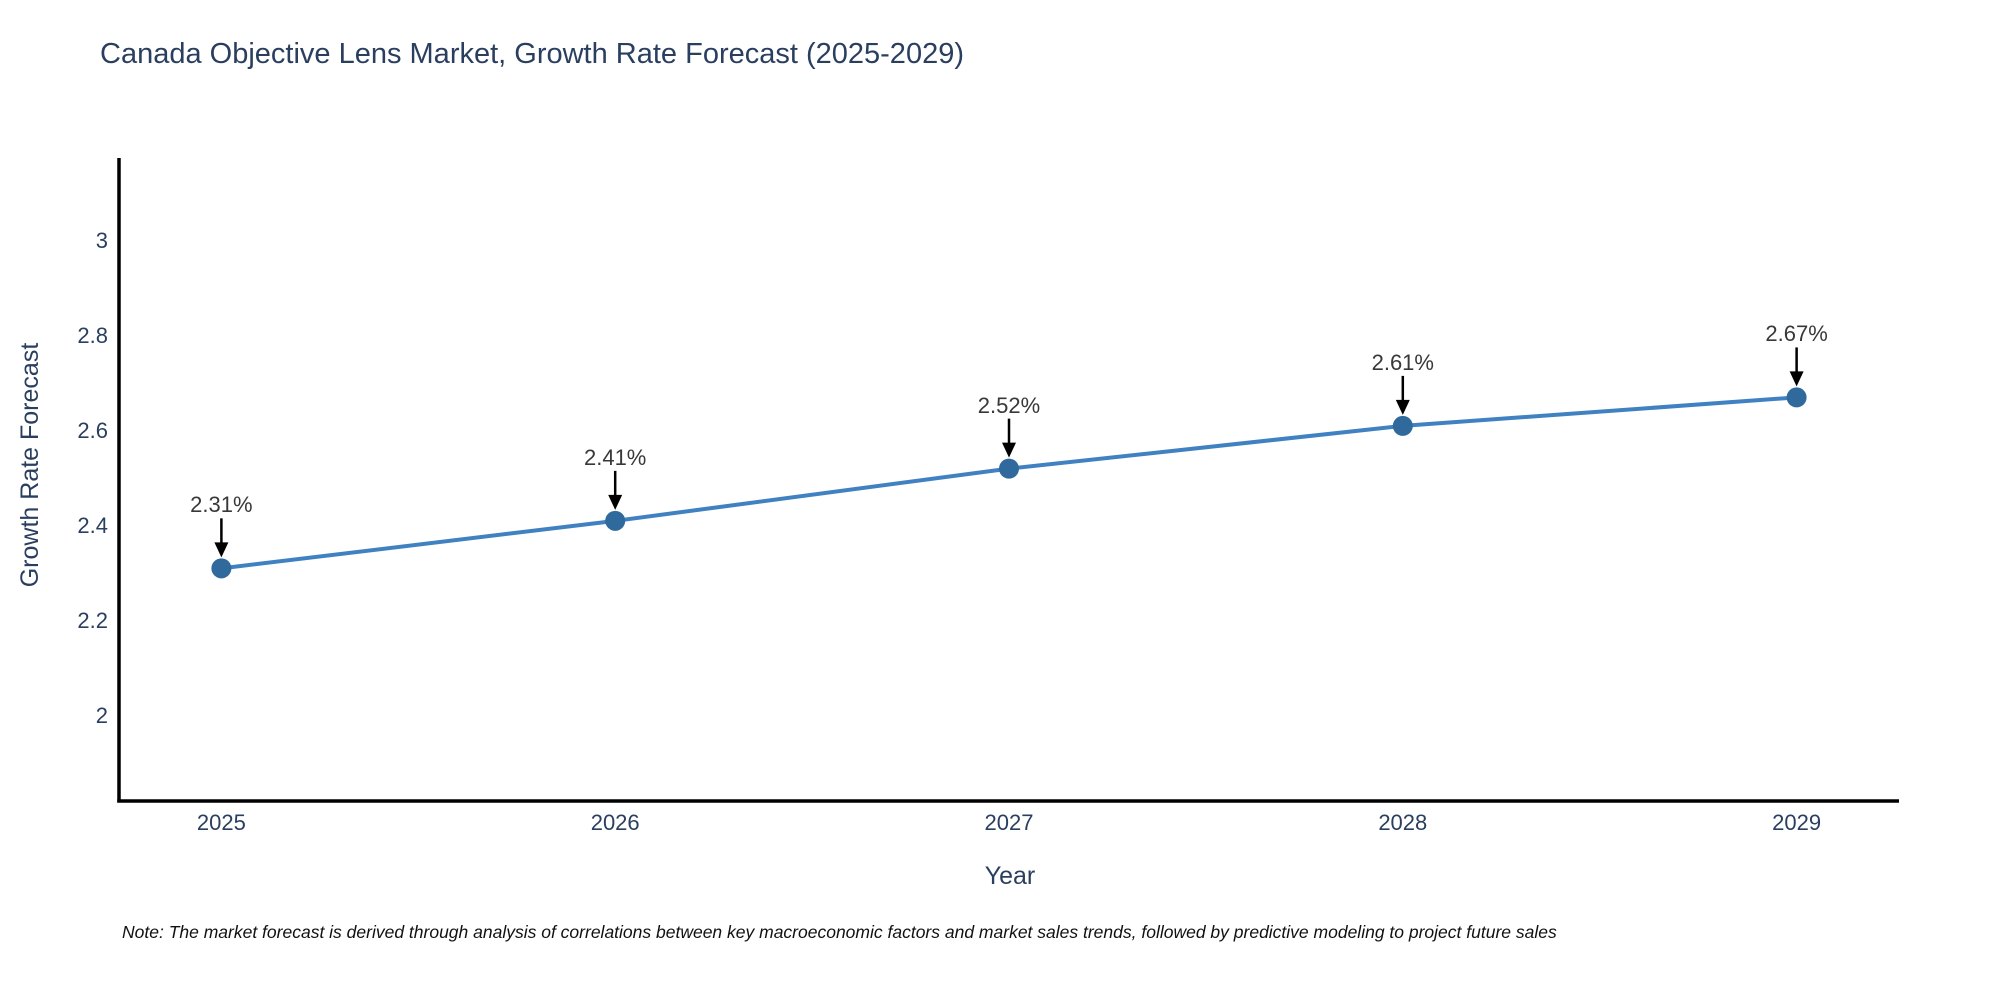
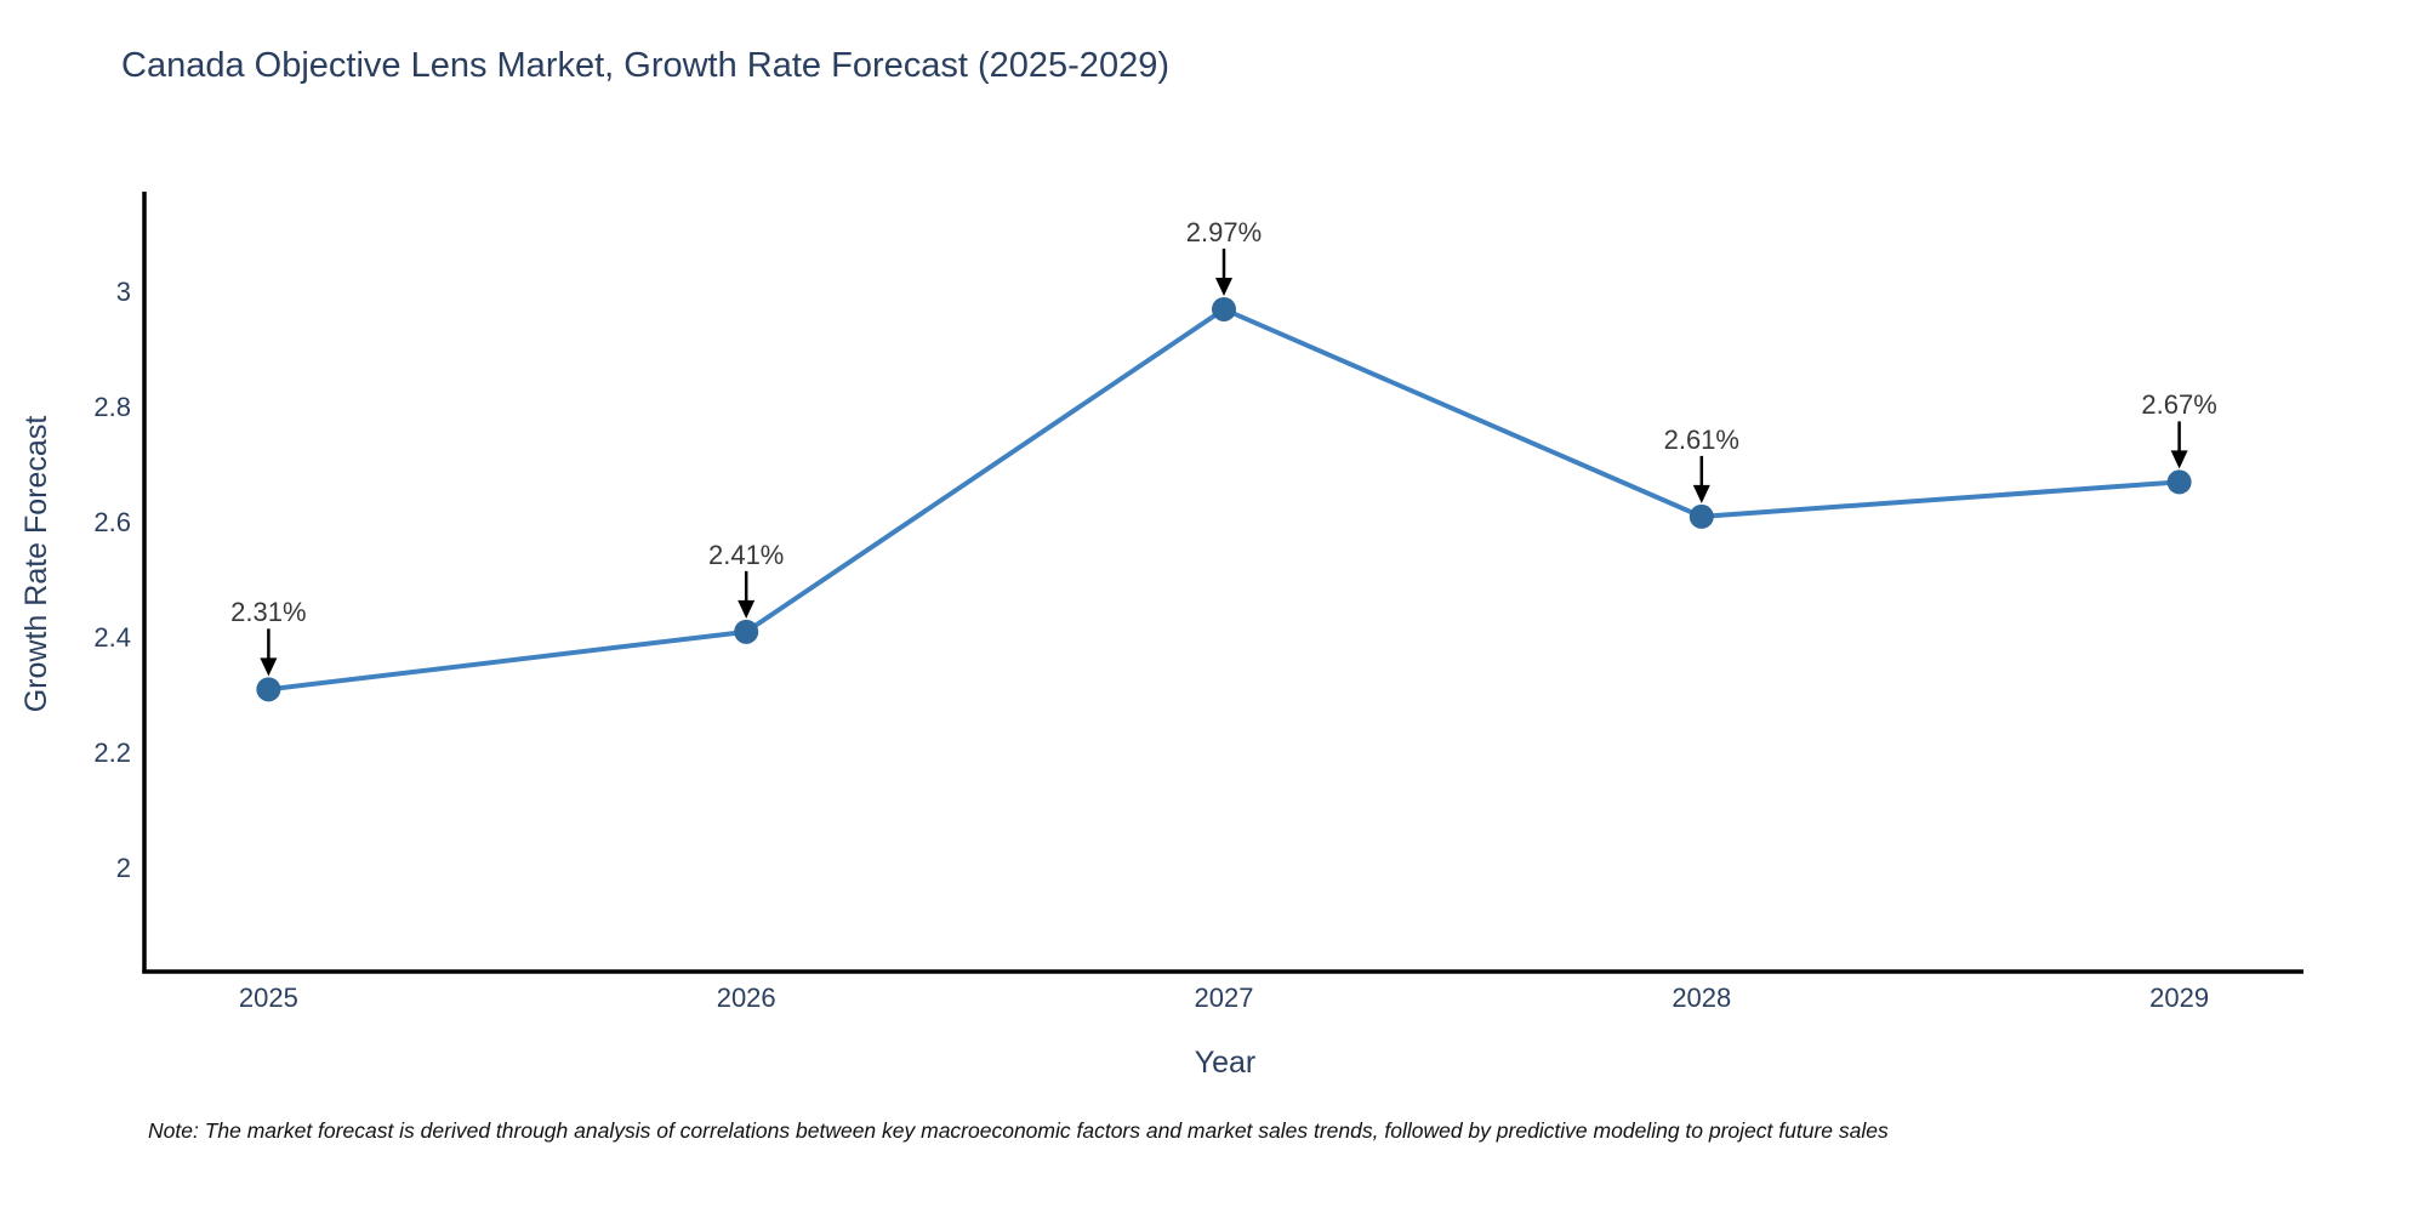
2027: 2.52% -> 2.97%
